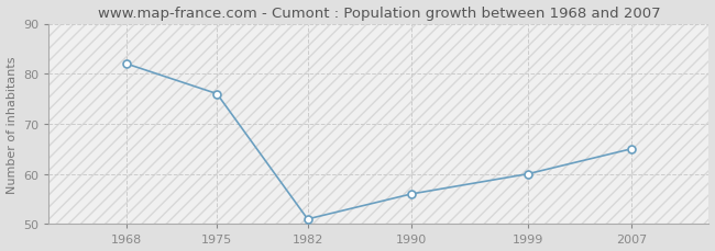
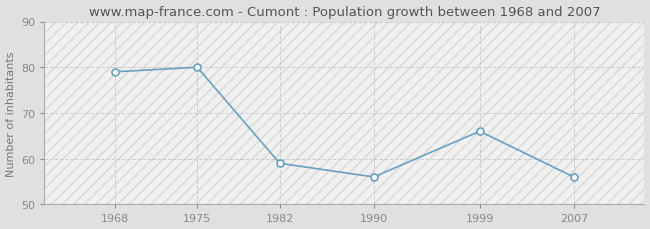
1968: 82 -> 79
1975: 76 -> 80
1982: 51 -> 59
1999: 60 -> 66
2007: 65 -> 56
